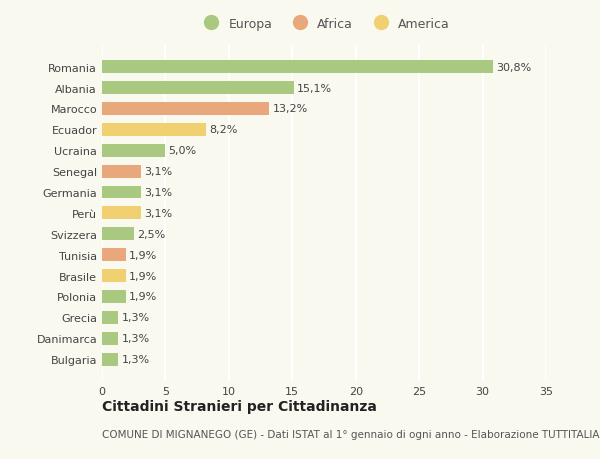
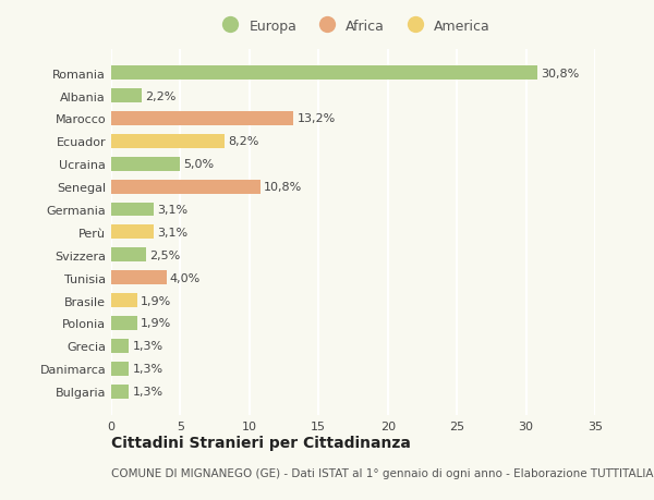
Albania: 15,1% -> 2,2%
Senegal: 3,1% -> 10,8%
Tunisia: 1,9% -> 4,0%
